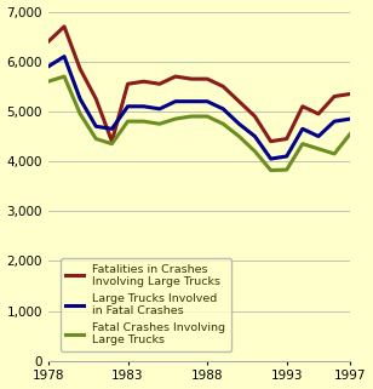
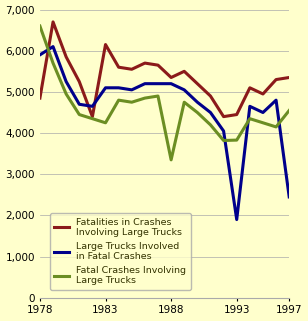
Fatalities in Crashes Involving Large Trucks/1978: 6,400 -> 4,850
Fatal Crashes Involving Large Trucks/1978: 5,600 -> 6,600
Fatalities in Crashes Involving Large Trucks/1983: 5,550 -> 6,150
Fatal Crashes Involving Large Trucks/1983: 4,800 -> 4,250
Fatalities in Crashes Involving Large Trucks/1988: 5,650 -> 5,350
Fatal Crashes Involving Large Trucks/1988: 4,900 -> 3,350
Large Trucks Involved in Fatal Crashes/1993: 4,100 -> 1,900
Large Trucks Involved in Fatal Crashes/1997: 4,850 -> 2,450
